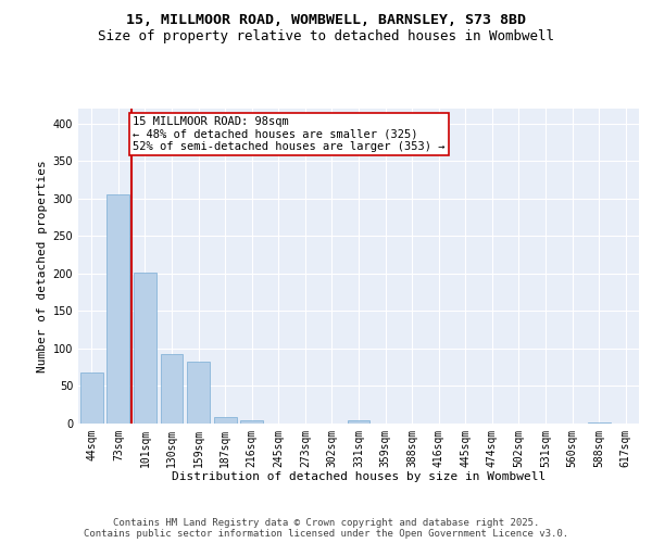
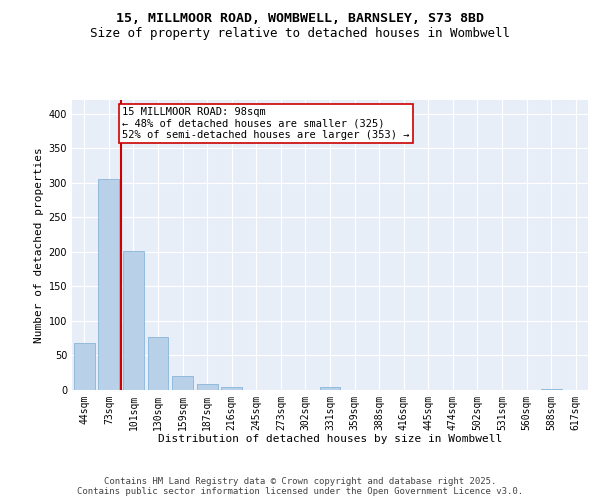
130sqm: 92 -> 77
159sqm: 82 -> 20
